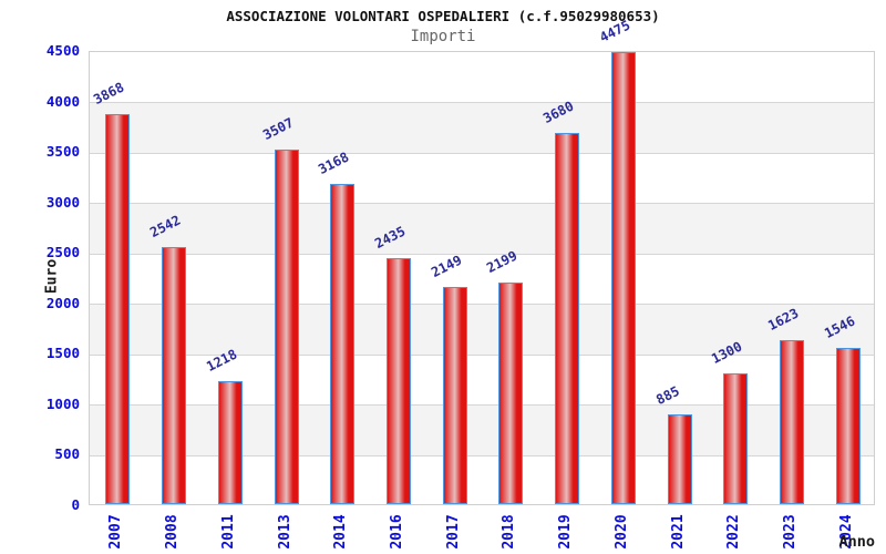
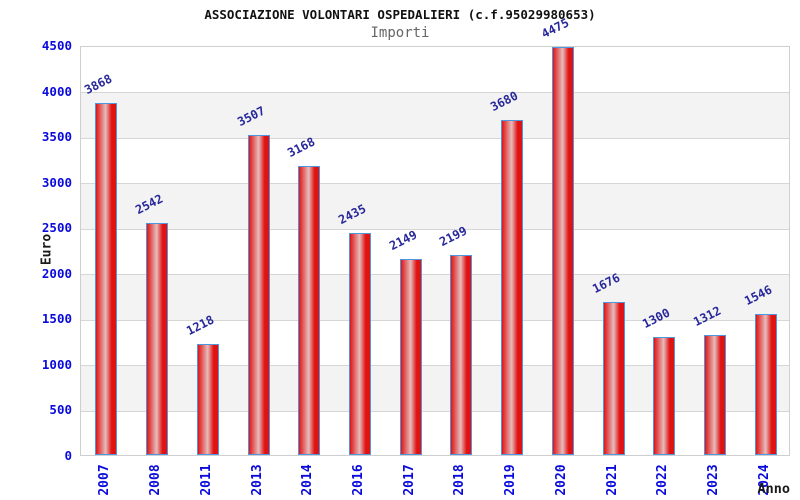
2021: 885 -> 1676
2023: 1623 -> 1312
